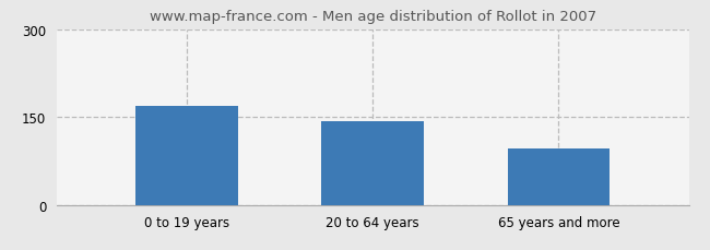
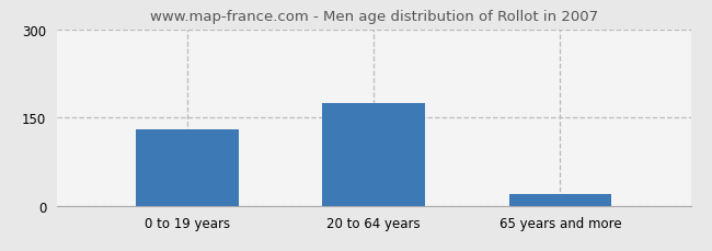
0 to 19 years: 168 -> 130
20 to 64 years: 142 -> 175
65 years and more: 96 -> 20
